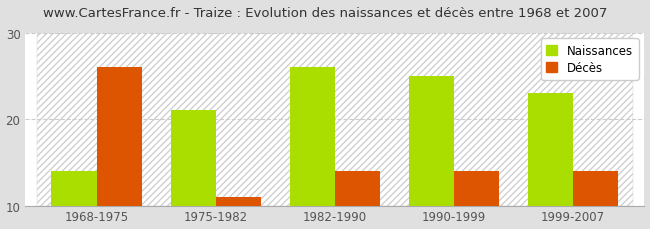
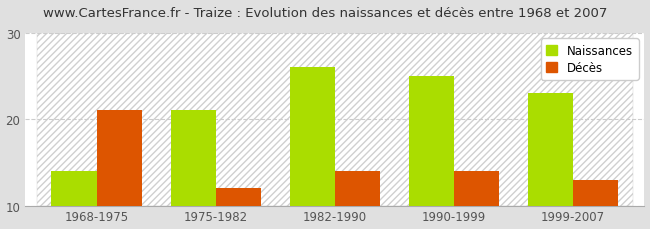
Décès/1968-1975: 26 -> 21
Décès/1975-1982: 11 -> 12
Décès/1999-2007: 14 -> 13
